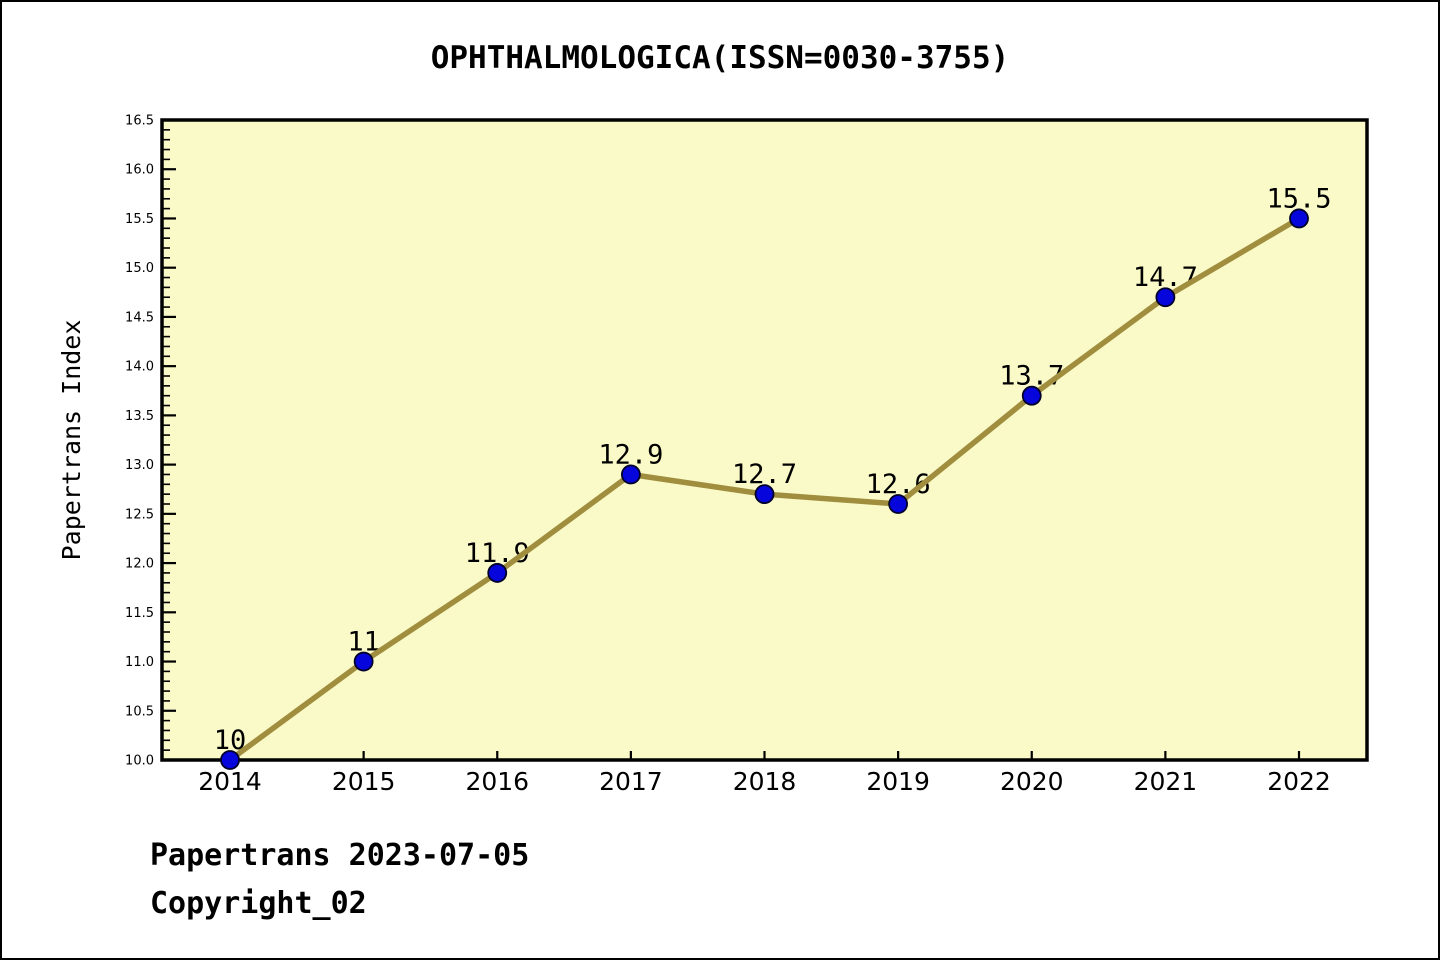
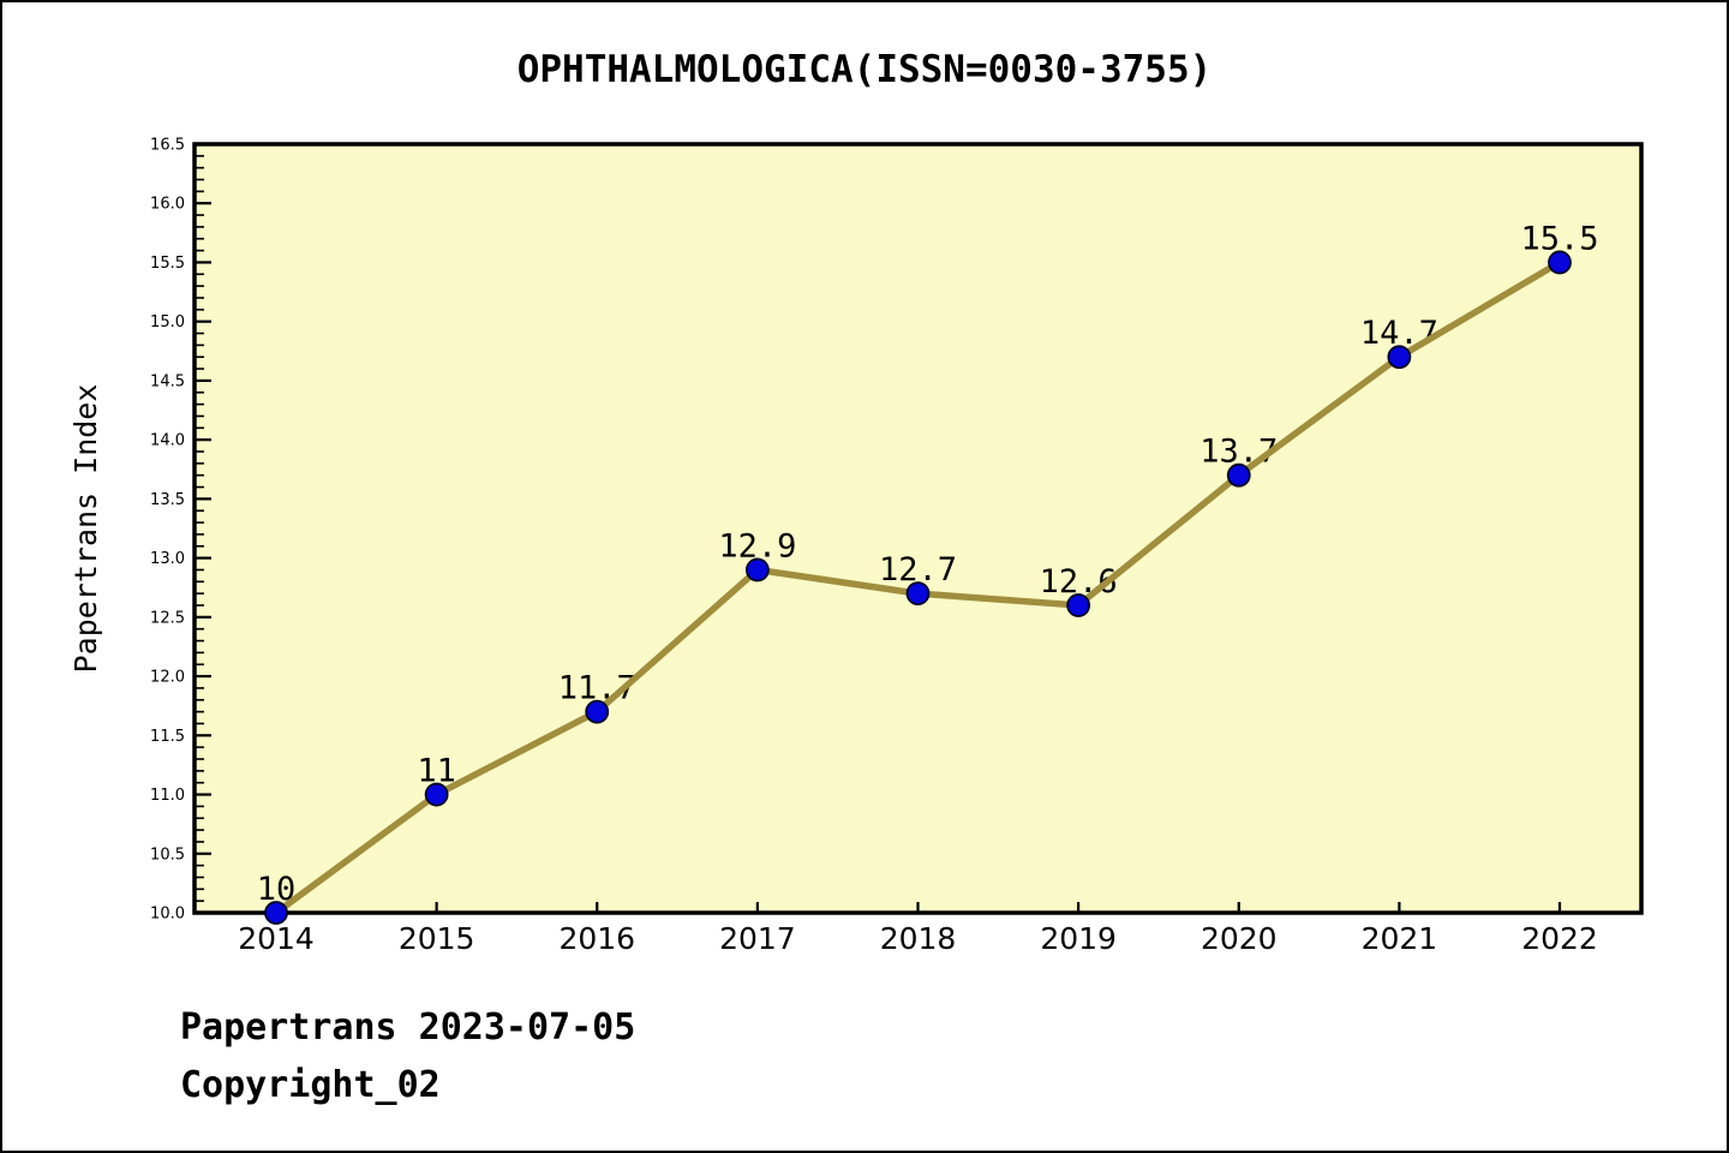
2016: 11.9 -> 11.7
